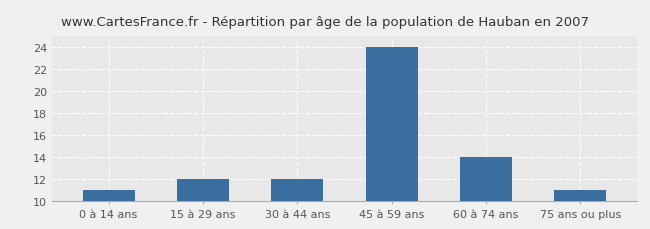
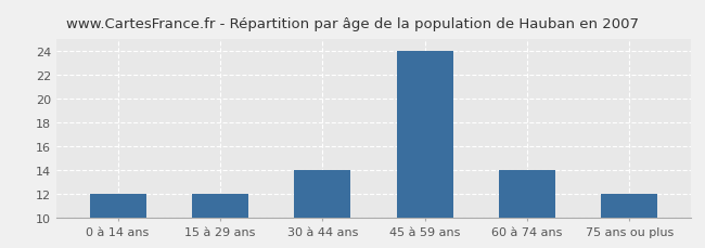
0 à 14 ans: 11 -> 12
30 à 44 ans: 12 -> 14
75 ans ou plus: 11 -> 12
